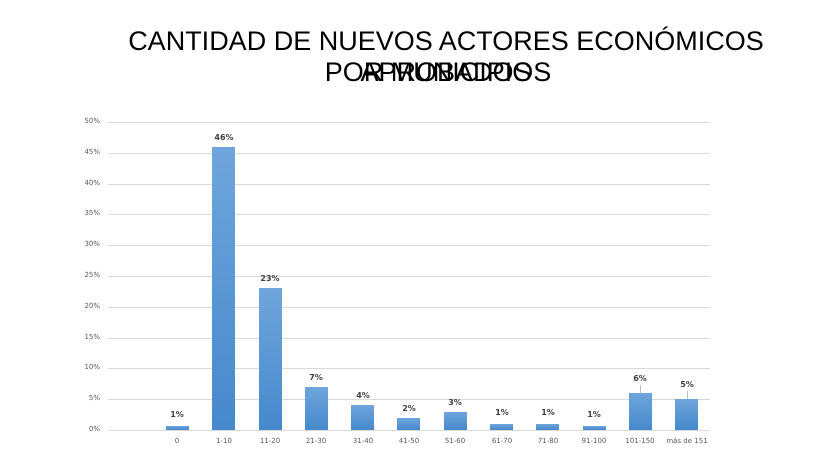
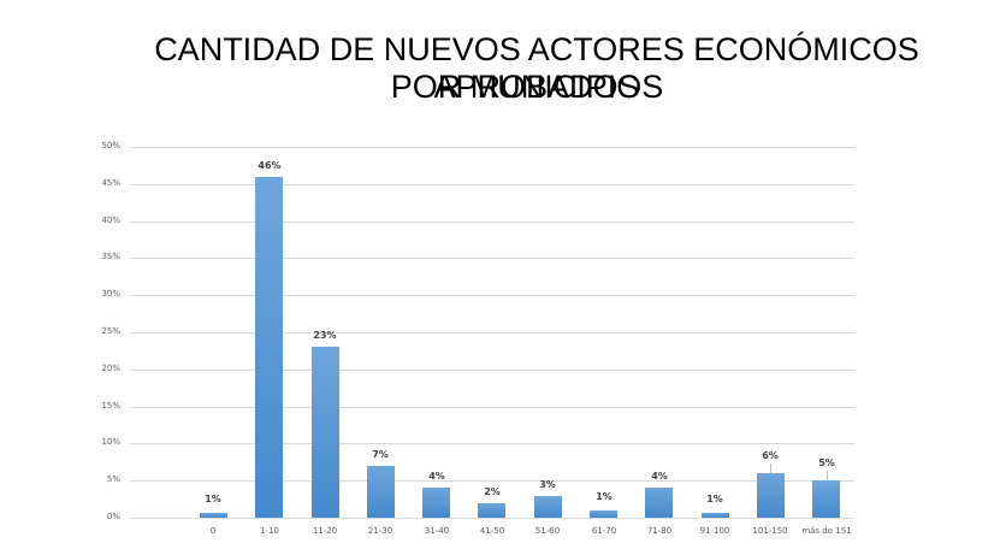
71-80: 1% -> 4%
